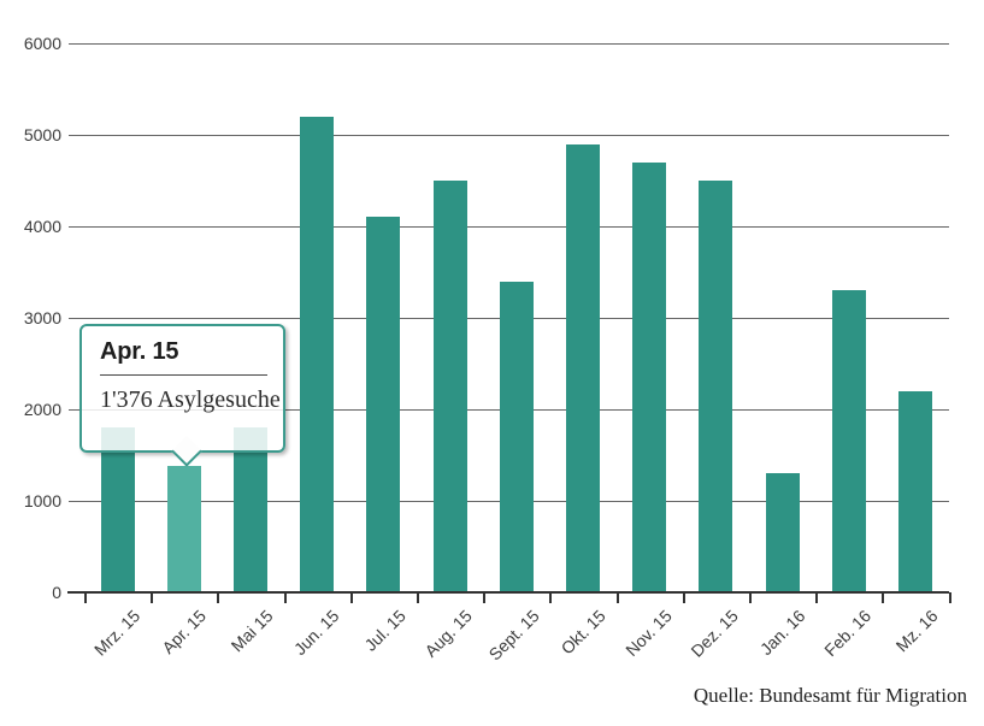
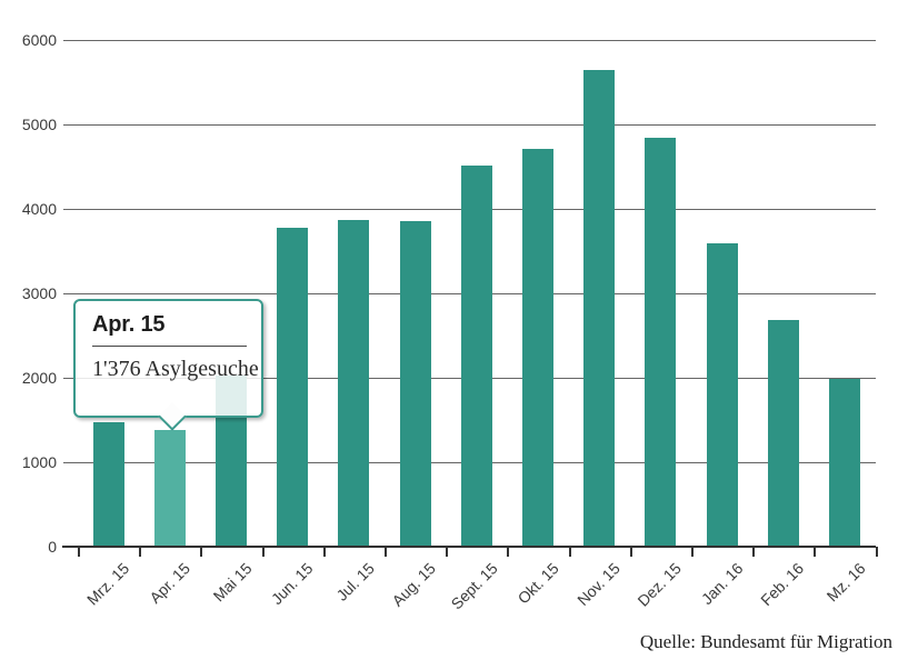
Mrz. 15: 1800 -> 1500
Mai 15: 1800 -> 2000
Jun. 15: 5200 -> 3800
Jul. 15: 4100 -> 3900
Aug. 15: 4500 -> 3900
Sept. 15: 3400 -> 4500
Okt. 15: 4900 -> 4700
Nov. 15: 4700 -> 5600
Dez. 15: 4500 -> 4800
Jan. 16: 1300 -> 3600
Feb. 16: 3300 -> 2700
Mz. 16: 2200 -> 2000
